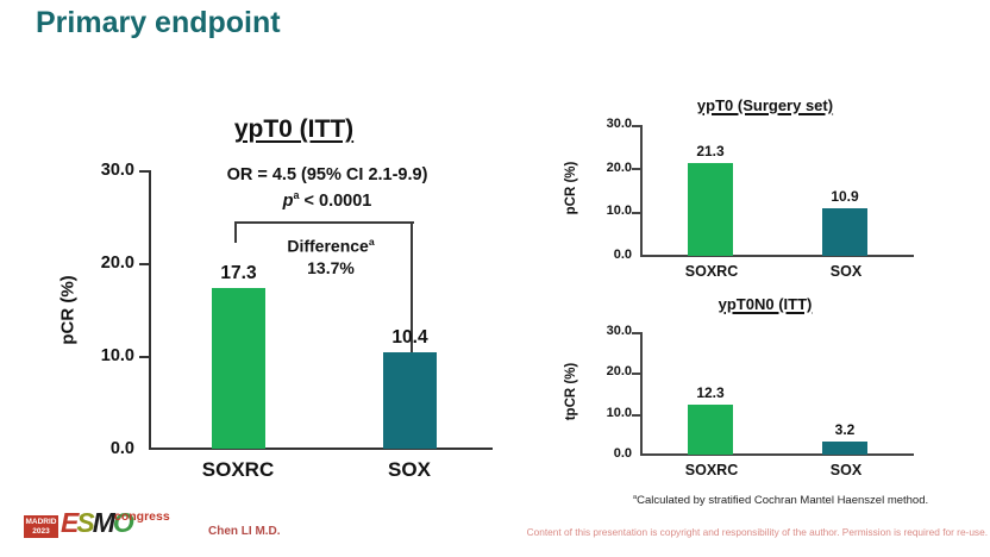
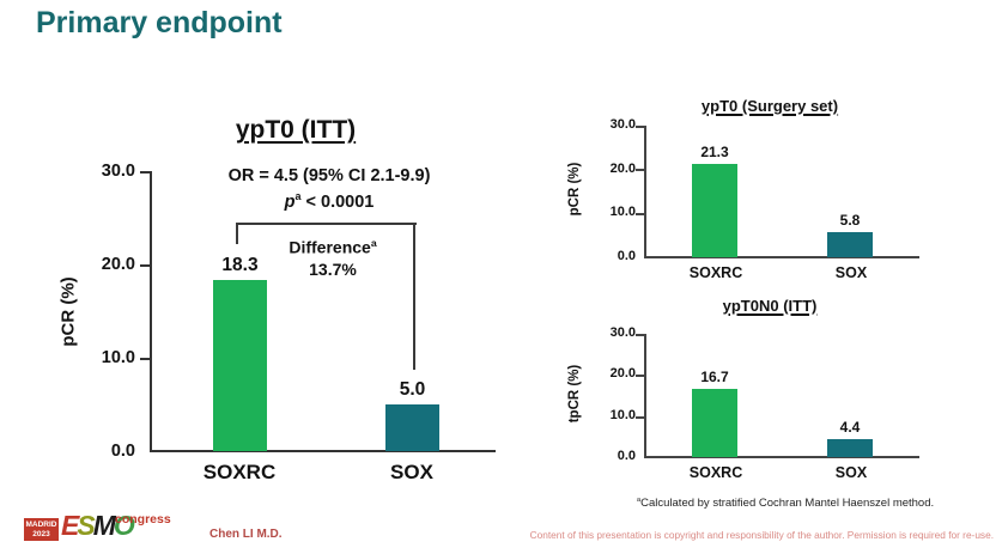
ypT0 (ITT)/SOXRC: 17.3 -> 18.3
ypT0 (ITT)/SOX: 10.4 -> 5.0
ypT0 (Surgery set)/SOX: 10.9 -> 5.8
ypT0N0 (ITT)/SOXRC: 12.3 -> 16.7
ypT0N0 (ITT)/SOX: 3.2 -> 4.4
